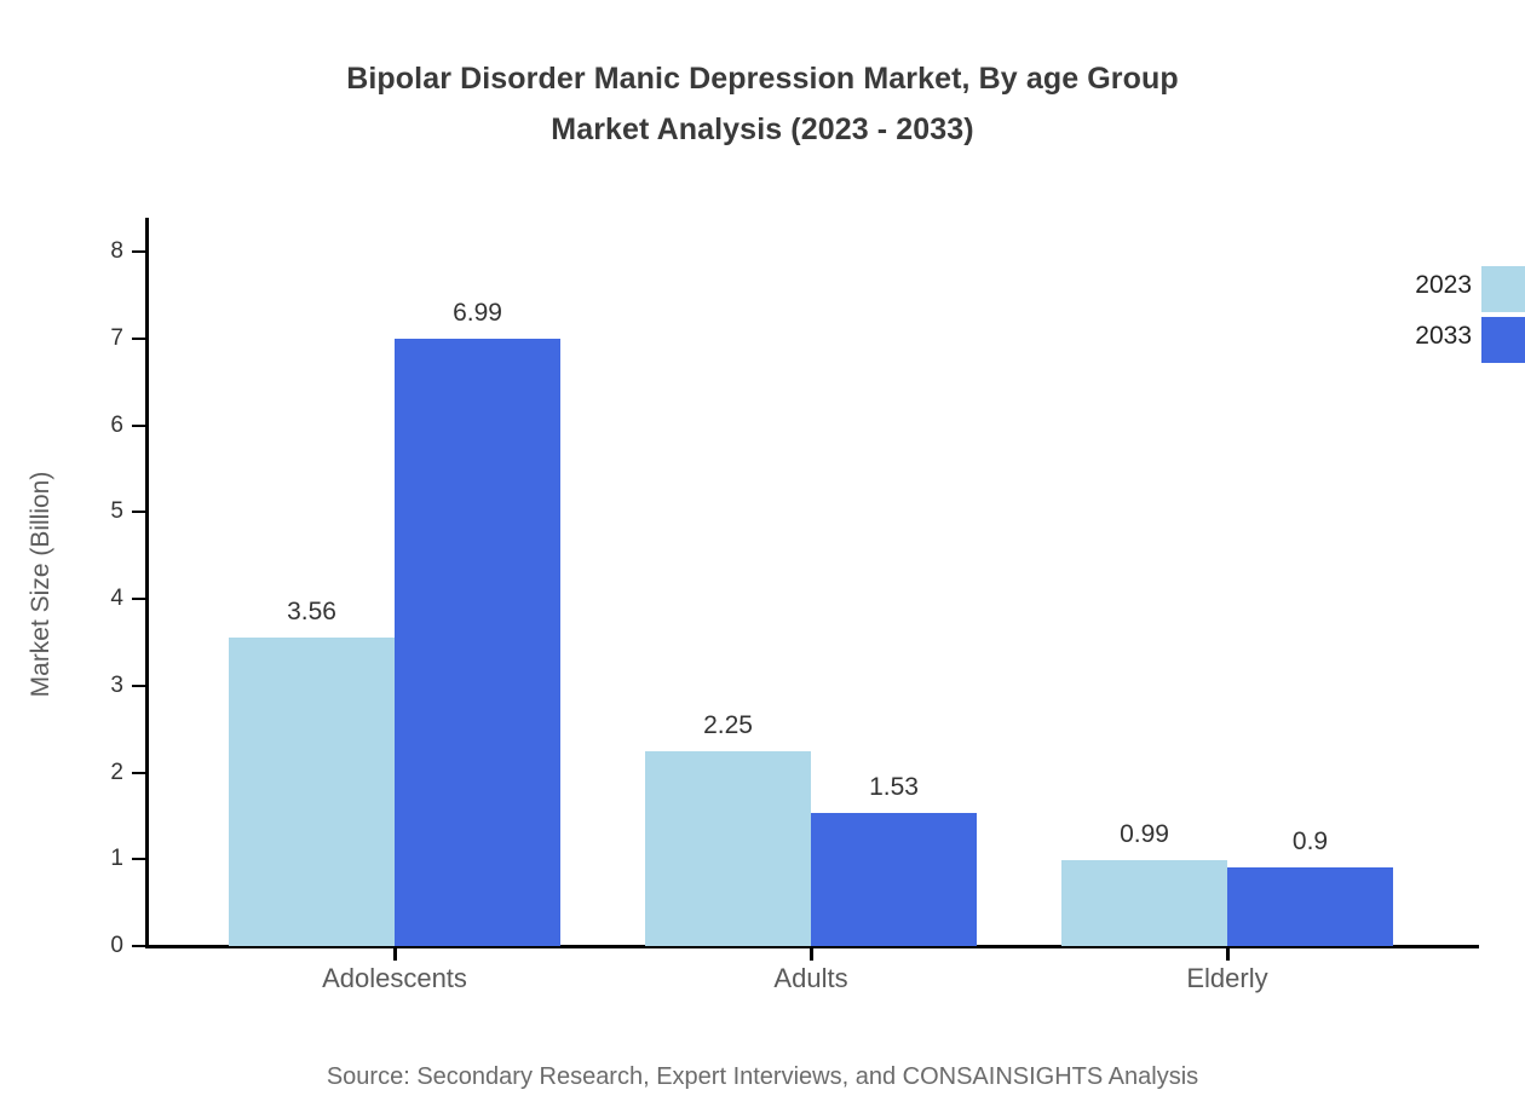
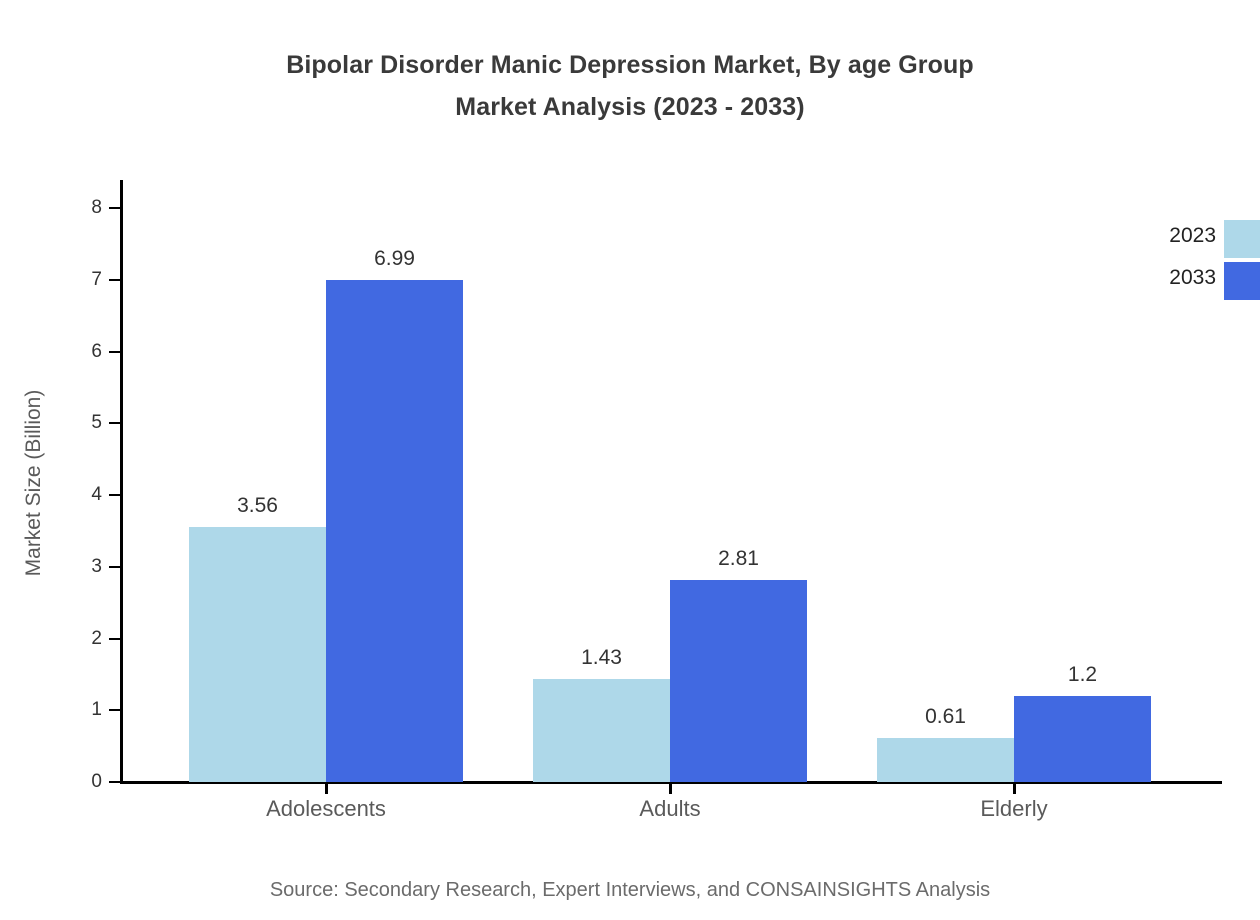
2023/Adults: 2.25 -> 1.43
2033/Adults: 1.53 -> 2.81
2023/Elderly: 0.99 -> 0.61
2033/Elderly: 0.9 -> 1.2
